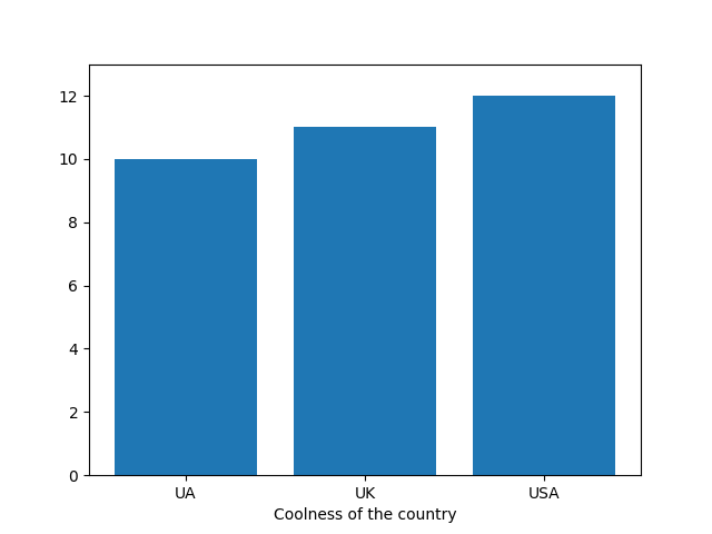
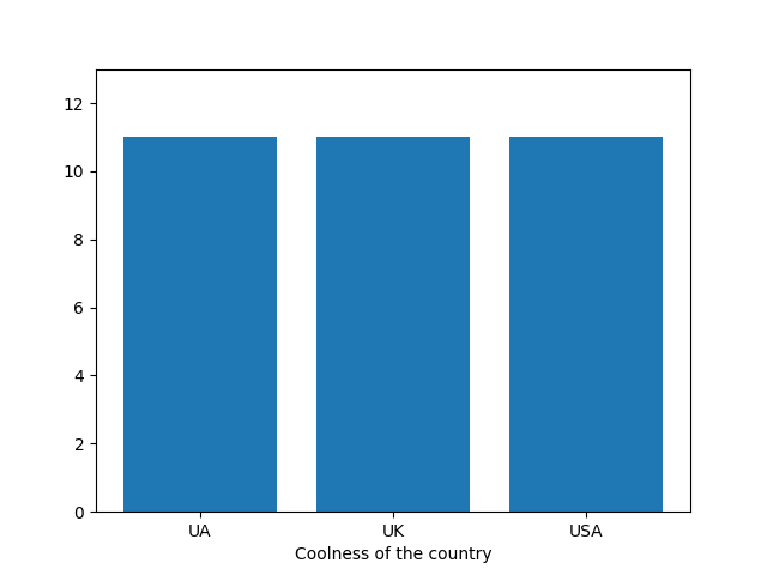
UA: 10 -> 11
USA: 12 -> 11
